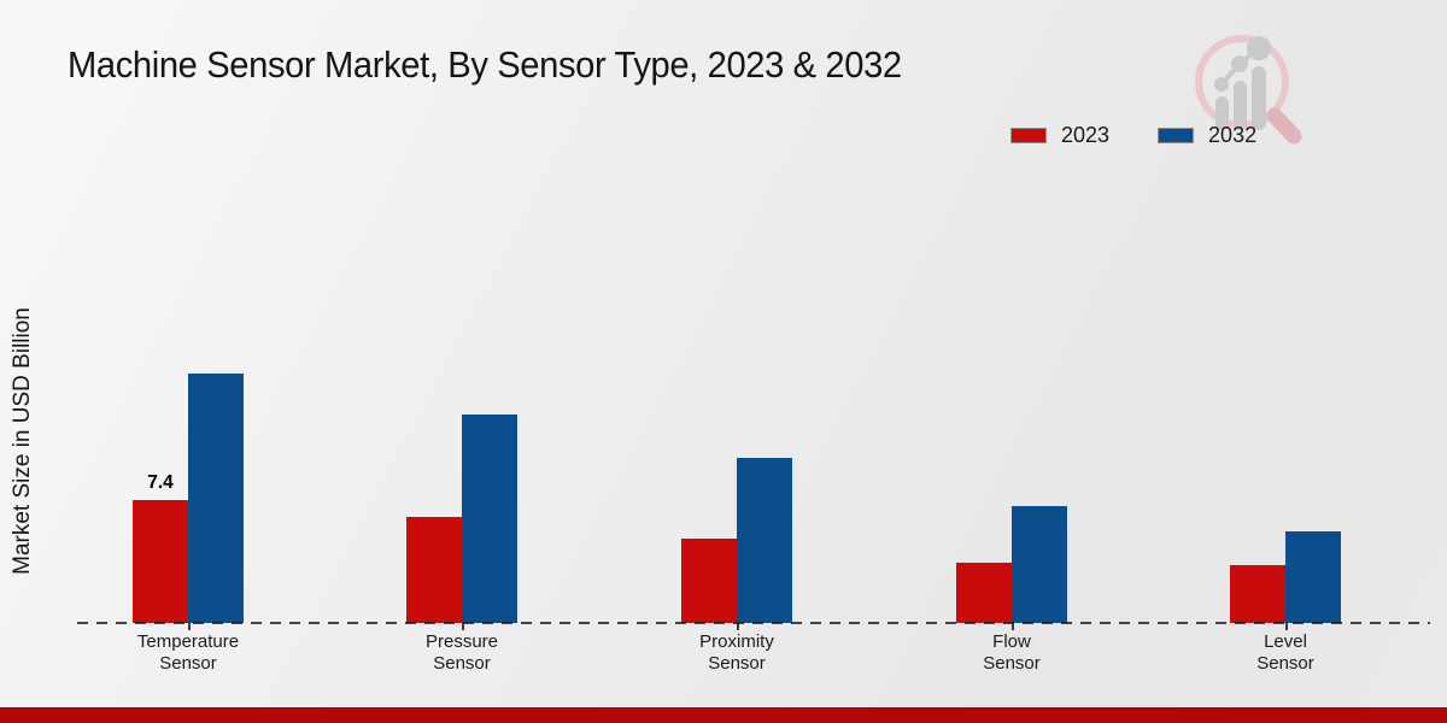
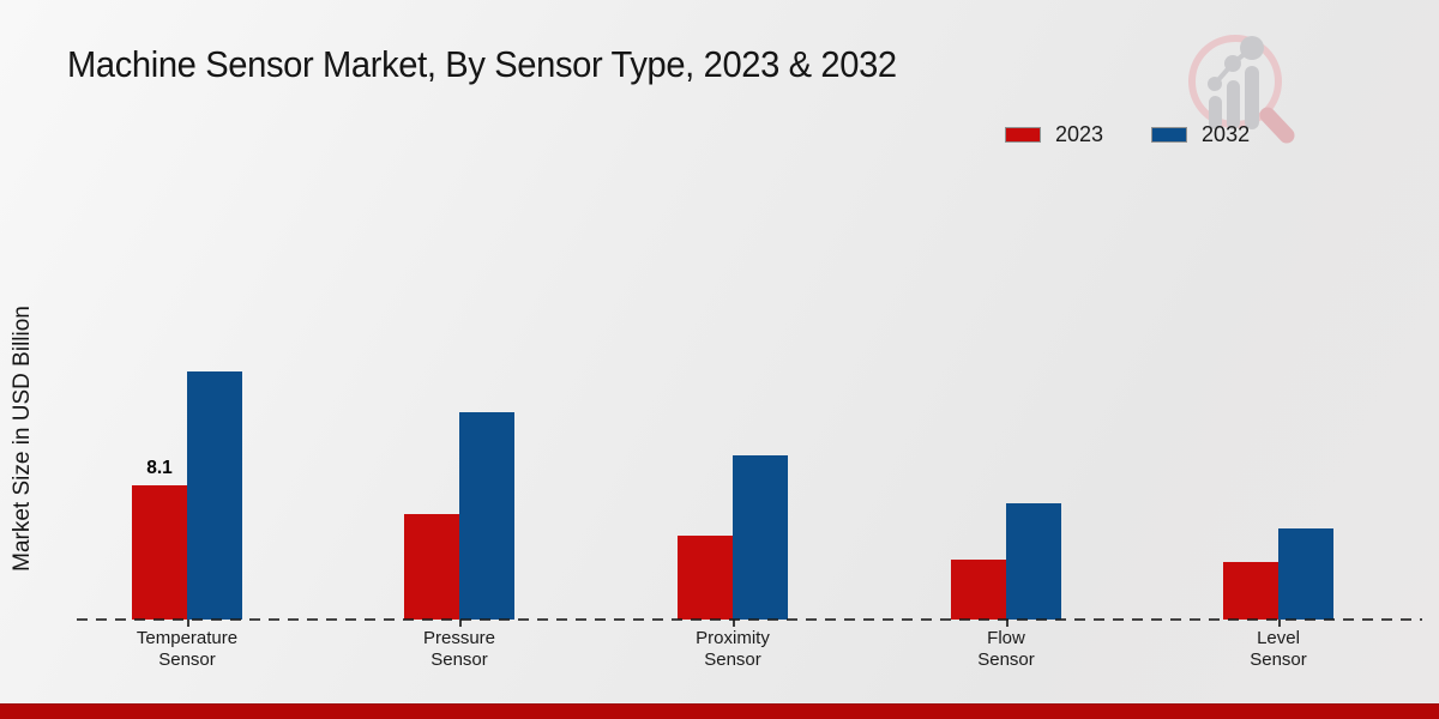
2023/Temperature Sensor: 7.4 -> 8.1
